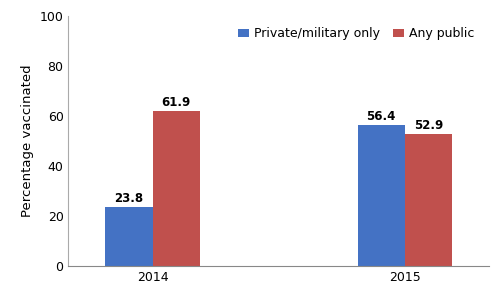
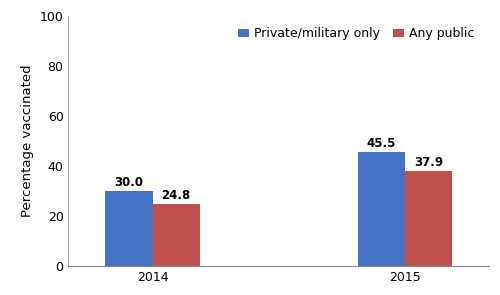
Private/military only/2014: 23.8 -> 30.0
Any public/2014: 61.9 -> 24.8
Private/military only/2015: 56.4 -> 45.5
Any public/2015: 52.9 -> 37.9
